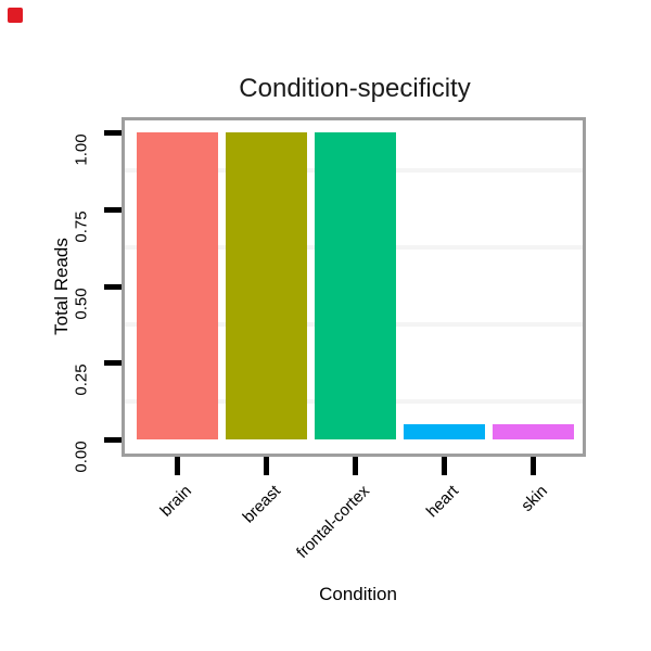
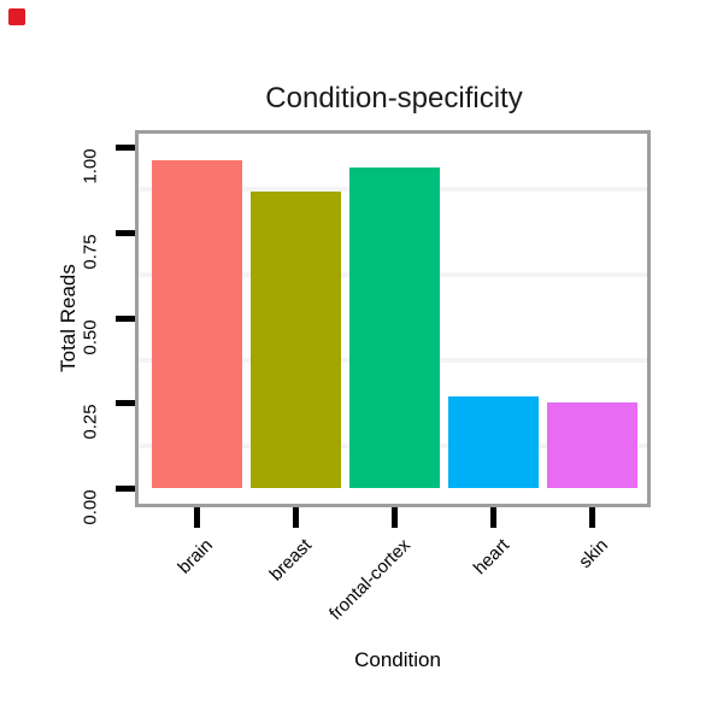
brain: 1.00 -> 0.96
breast: 1.00 -> 0.87
frontal-cortex: 1.00 -> 0.94
heart: 0.05 -> 0.27
skin: 0.05 -> 0.25
